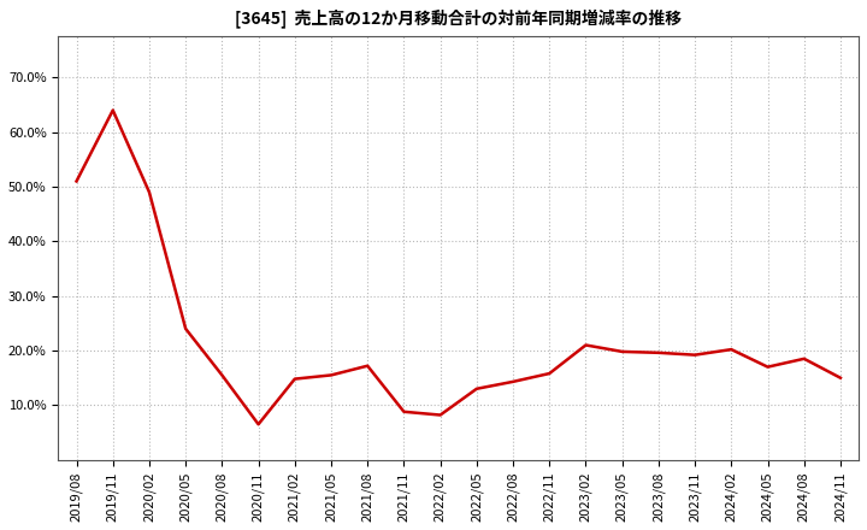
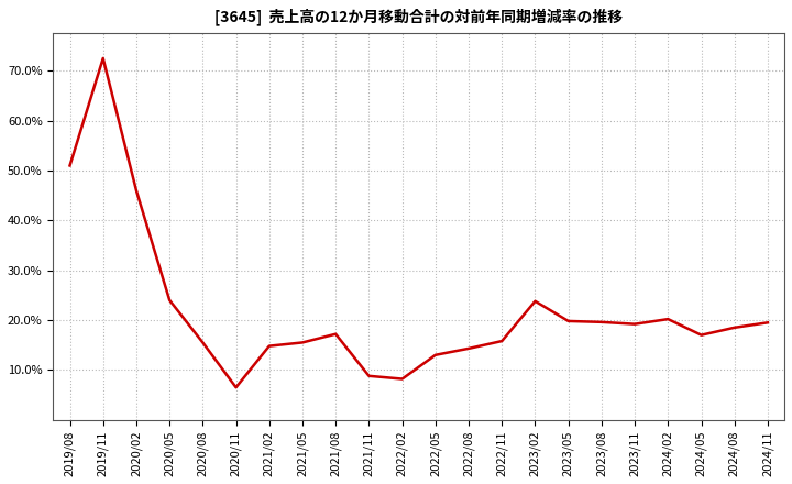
2019/11: 64.0% -> 72.5%
2020/02: 49.0% -> 46.0%
2023/02: 21.0% -> 23.8%
2024/11: 15.0% -> 19.5%
